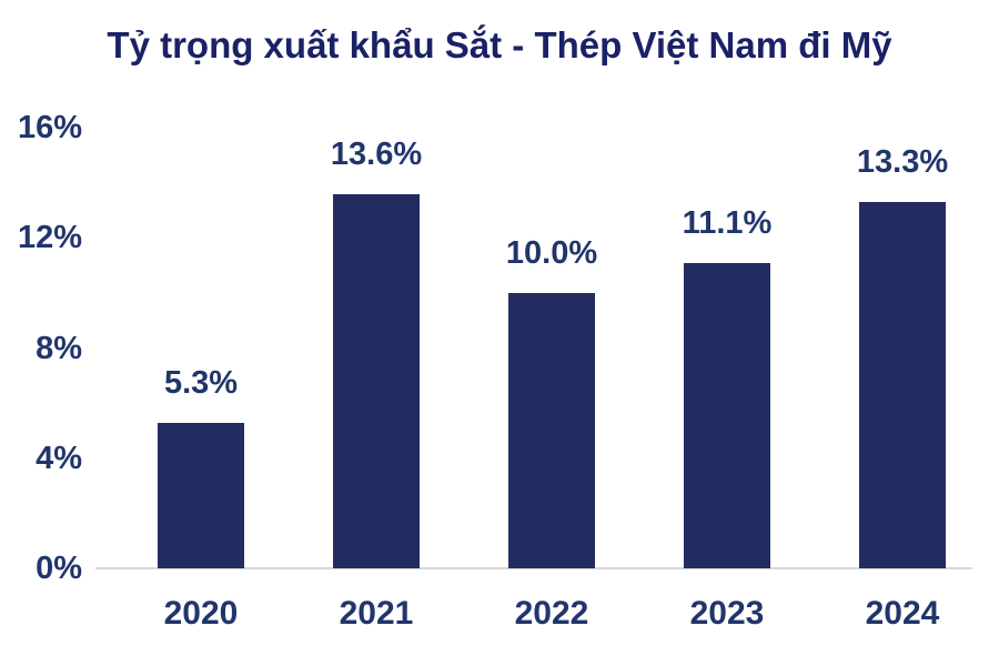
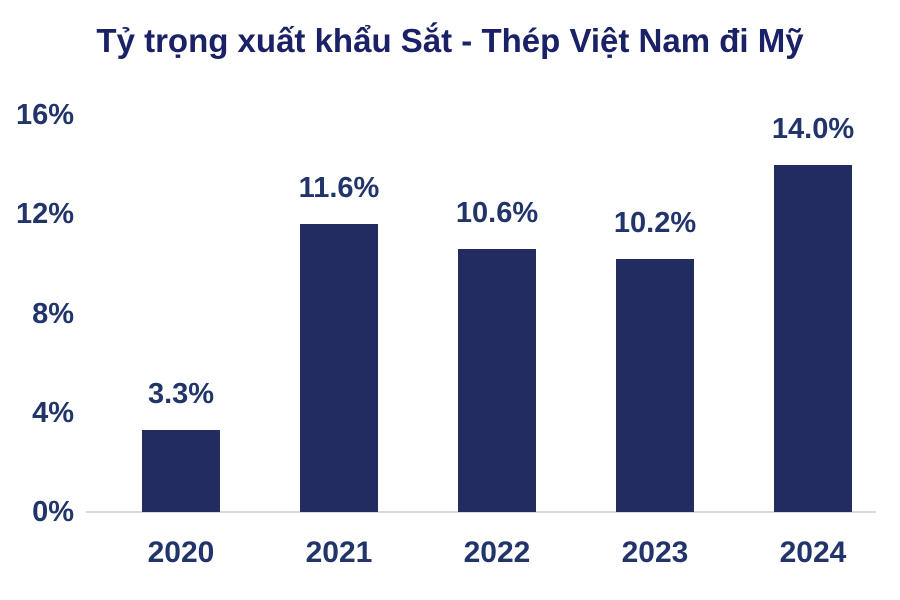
2020: 5.3% -> 3.3%
2021: 13.6% -> 11.6%
2022: 10.0% -> 10.6%
2023: 11.1% -> 10.2%
2024: 13.3% -> 14.0%
